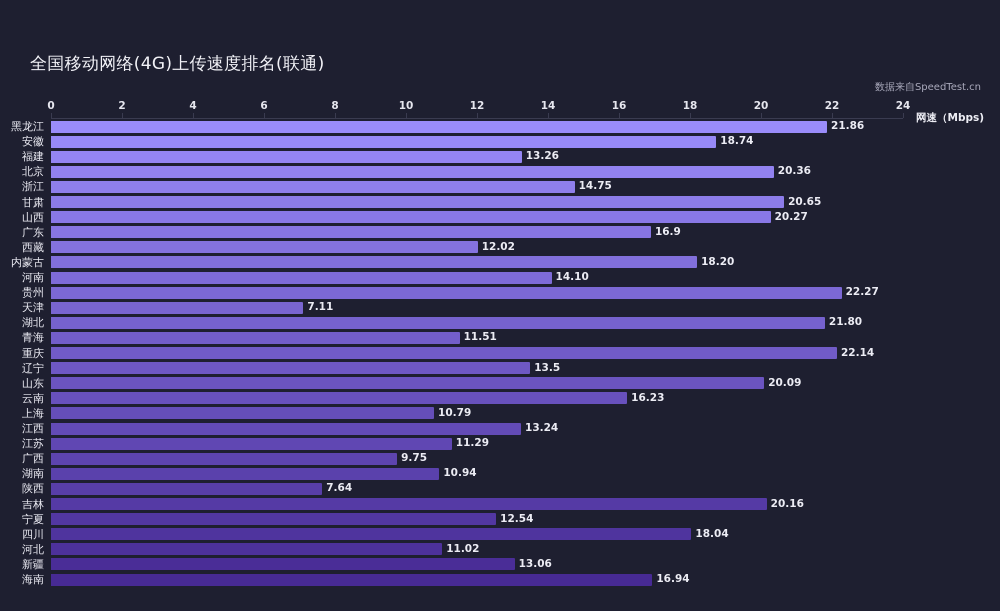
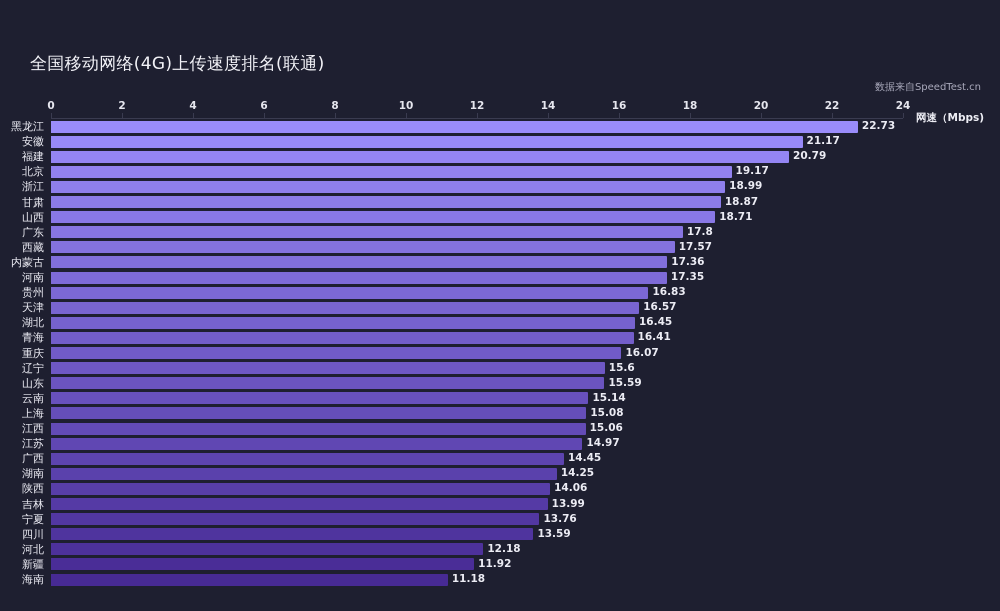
黑龙江: 21.86 -> 22.73
安徽: 18.74 -> 21.17
福建: 13.26 -> 20.79
北京: 20.36 -> 19.17
浙江: 14.75 -> 18.99
甘肃: 20.65 -> 18.87
山西: 20.27 -> 18.71
广东: 16.9 -> 17.8
西藏: 12.02 -> 17.57
内蒙古: 18.20 -> 17.36
河南: 14.10 -> 17.35
贵州: 22.27 -> 16.83
天津: 7.11 -> 16.57
湖北: 21.80 -> 16.45
青海: 11.51 -> 16.41
重庆: 22.14 -> 16.07
辽宁: 13.5 -> 15.6
山东: 20.09 -> 15.59
云南: 16.23 -> 15.14
上海: 10.79 -> 15.08
江西: 13.24 -> 15.06
江苏: 11.29 -> 14.97
广西: 9.75 -> 14.45
湖南: 10.94 -> 14.25
陕西: 7.64 -> 14.06
吉林: 20.16 -> 13.99
宁夏: 12.54 -> 13.76
四川: 18.04 -> 13.59
河北: 11.02 -> 12.18
新疆: 13.06 -> 11.92
海南: 16.94 -> 11.18
